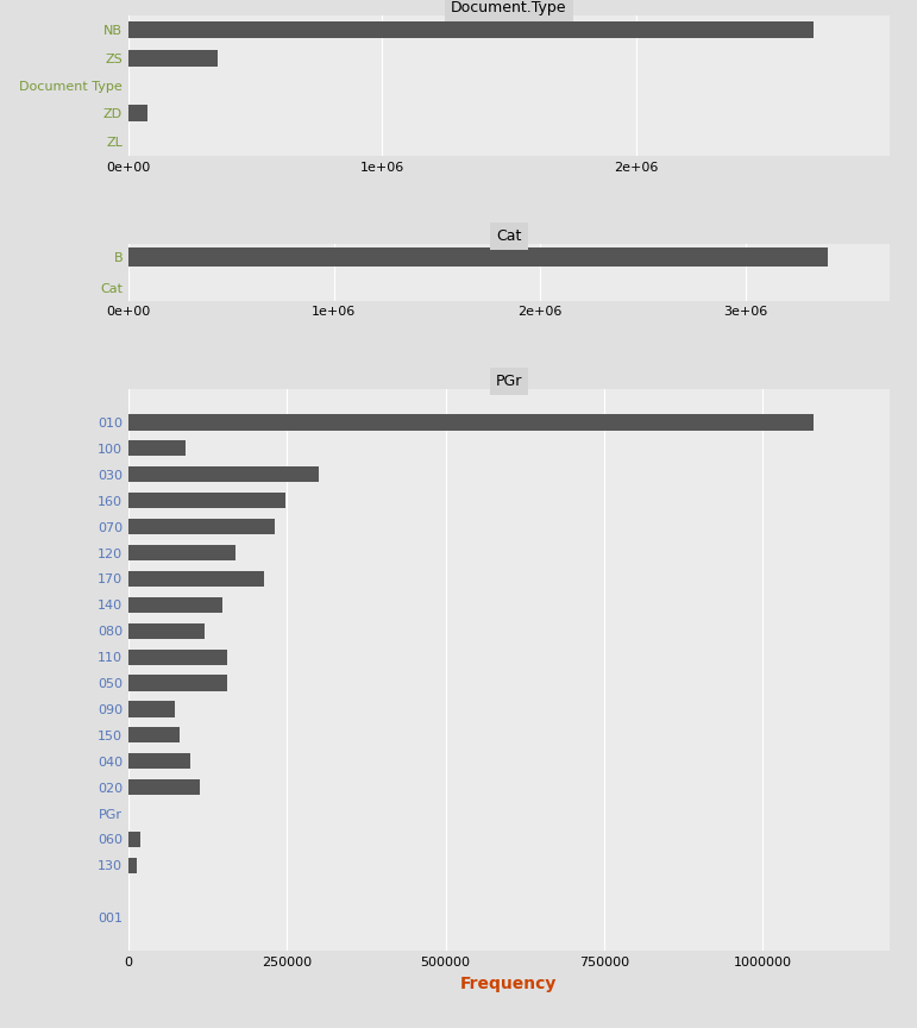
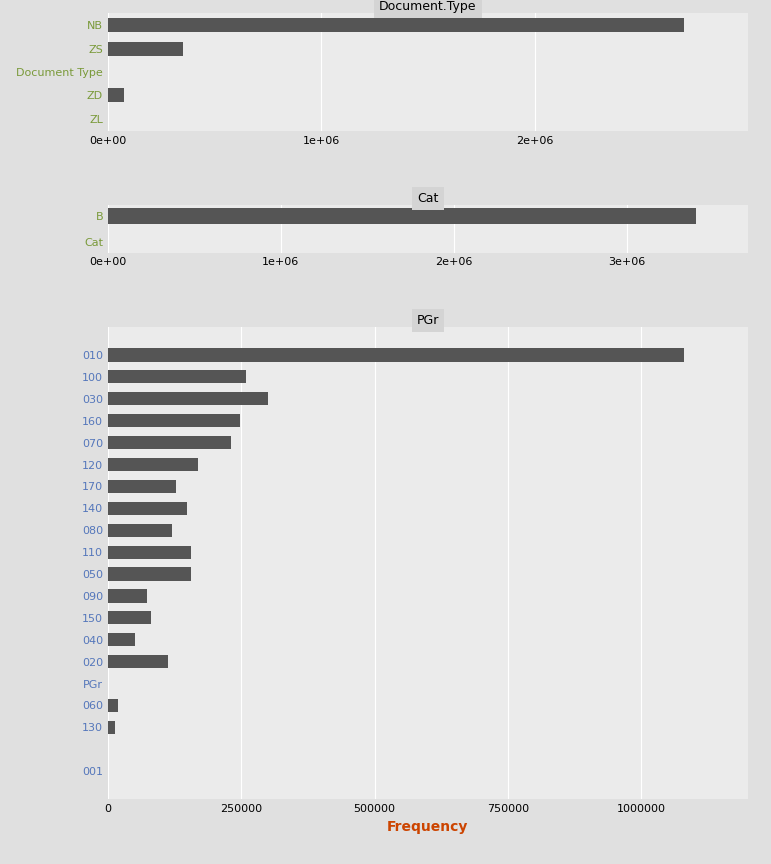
PGr/100: 90000 -> 258000
PGr/170: 214000 -> 128000
PGr/040: 98000 -> 50000
